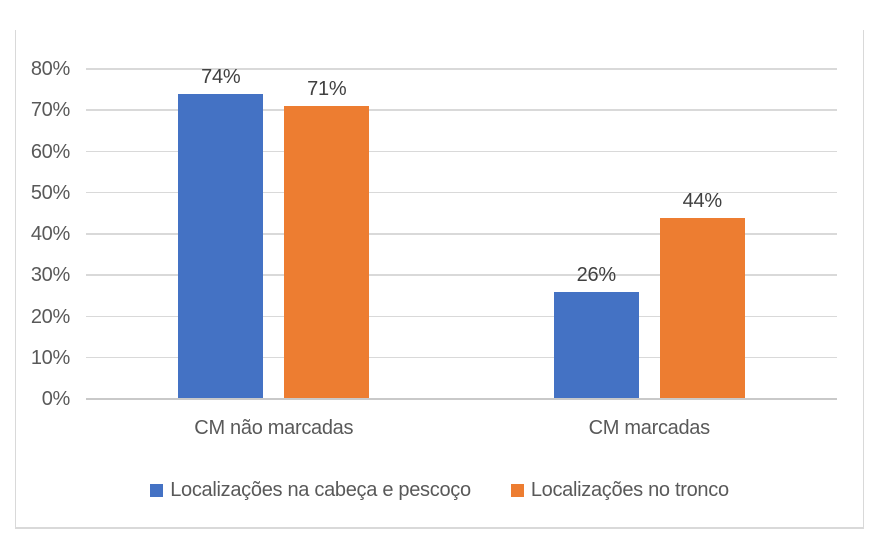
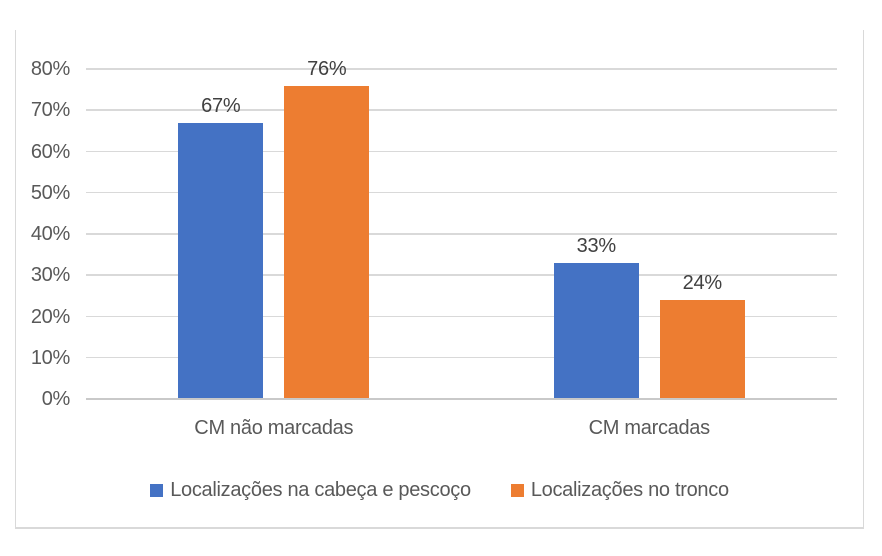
Localizações na cabeça e pescoço/CM não marcadas: 74% -> 67%
Localizações no tronco/CM não marcadas: 71% -> 76%
Localizações na cabeça e pescoço/CM marcadas: 26% -> 33%
Localizações no tronco/CM marcadas: 44% -> 24%
